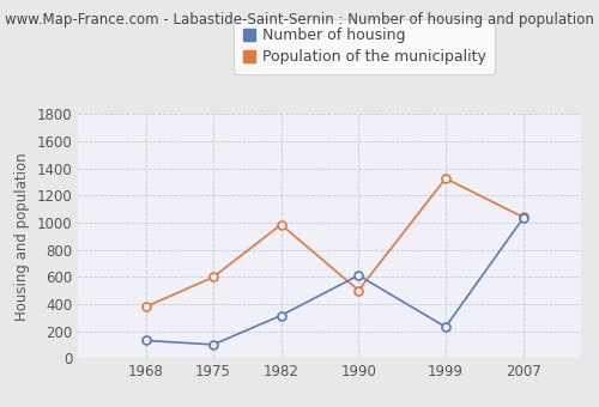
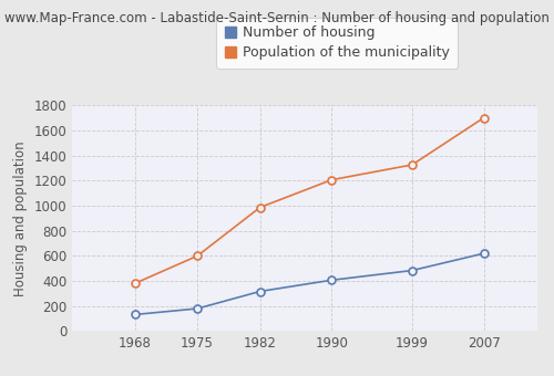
Number of housing/1975: 100 -> 180
Number of housing/1990: 610 -> 400
Population of the municipality/1990: 500 -> 1200
Number of housing/1999: 230 -> 480
Number of housing/2007: 1030 -> 620
Population of the municipality/2007: 1040 -> 1700
